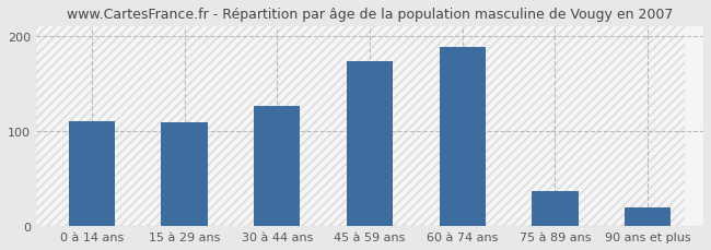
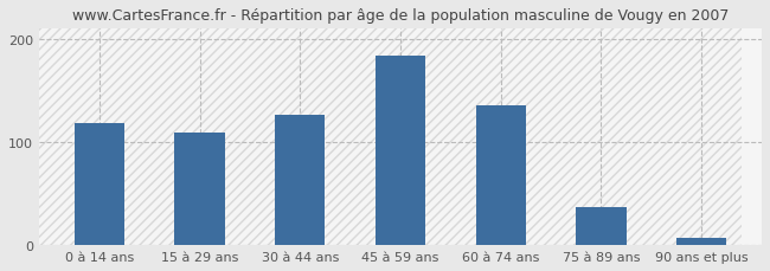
0 à 14 ans: 110 -> 118
45 à 59 ans: 174 -> 184
60 à 74 ans: 188 -> 136
90 ans et plus: 20 -> 7
